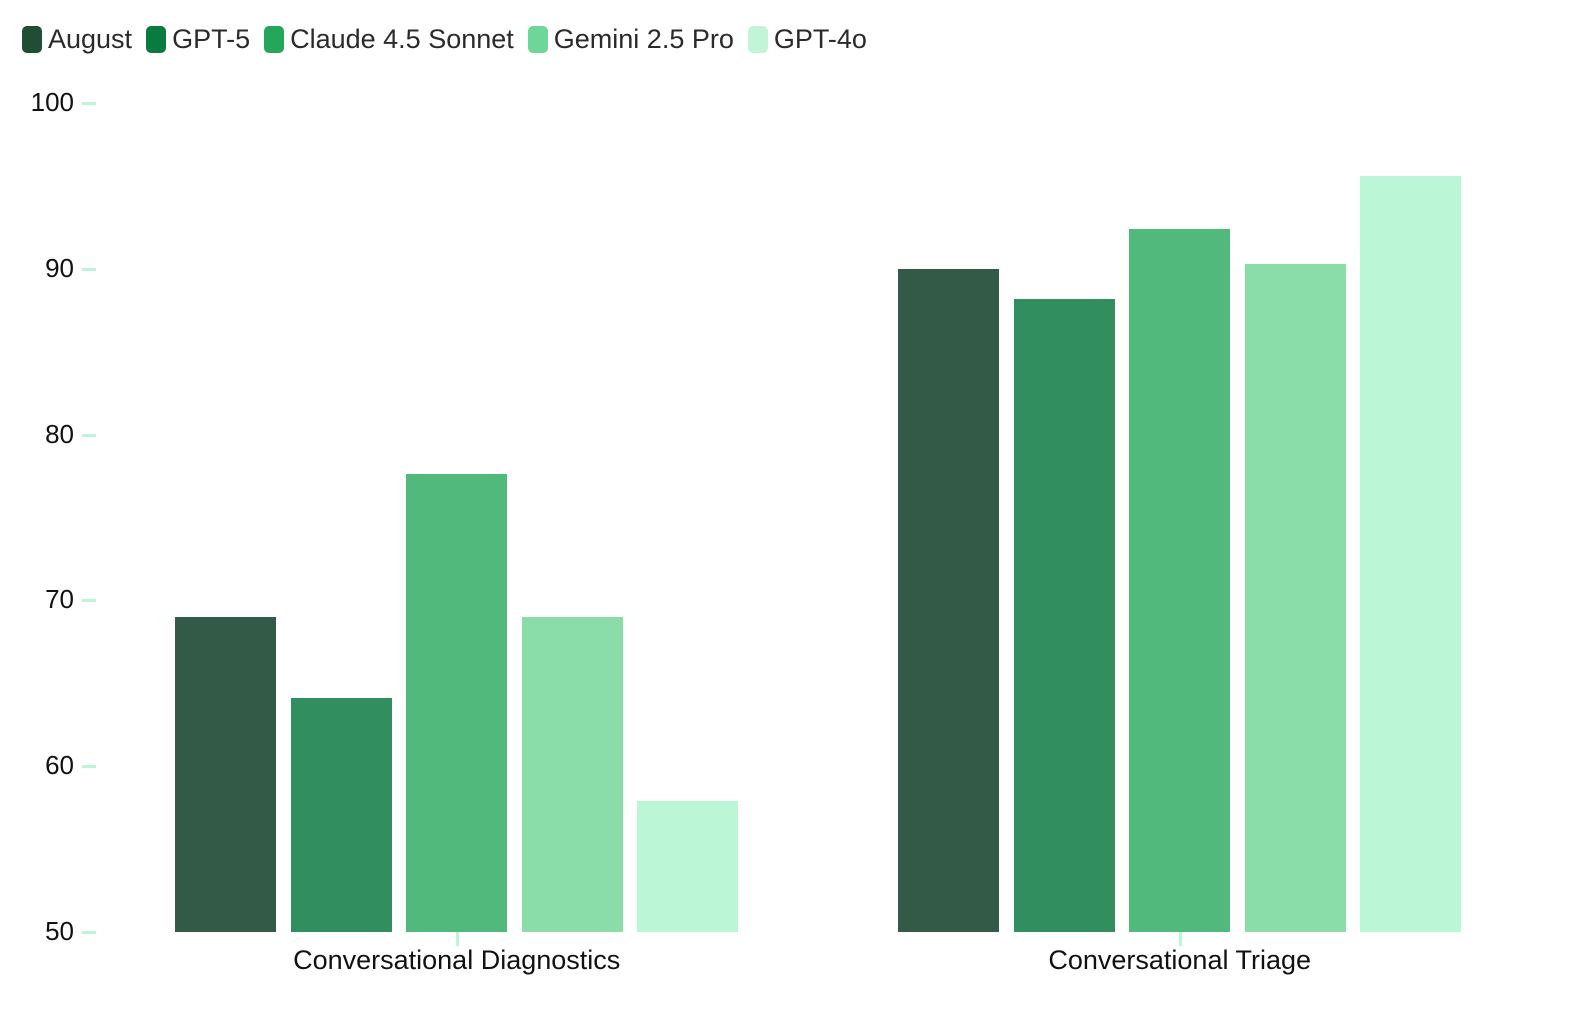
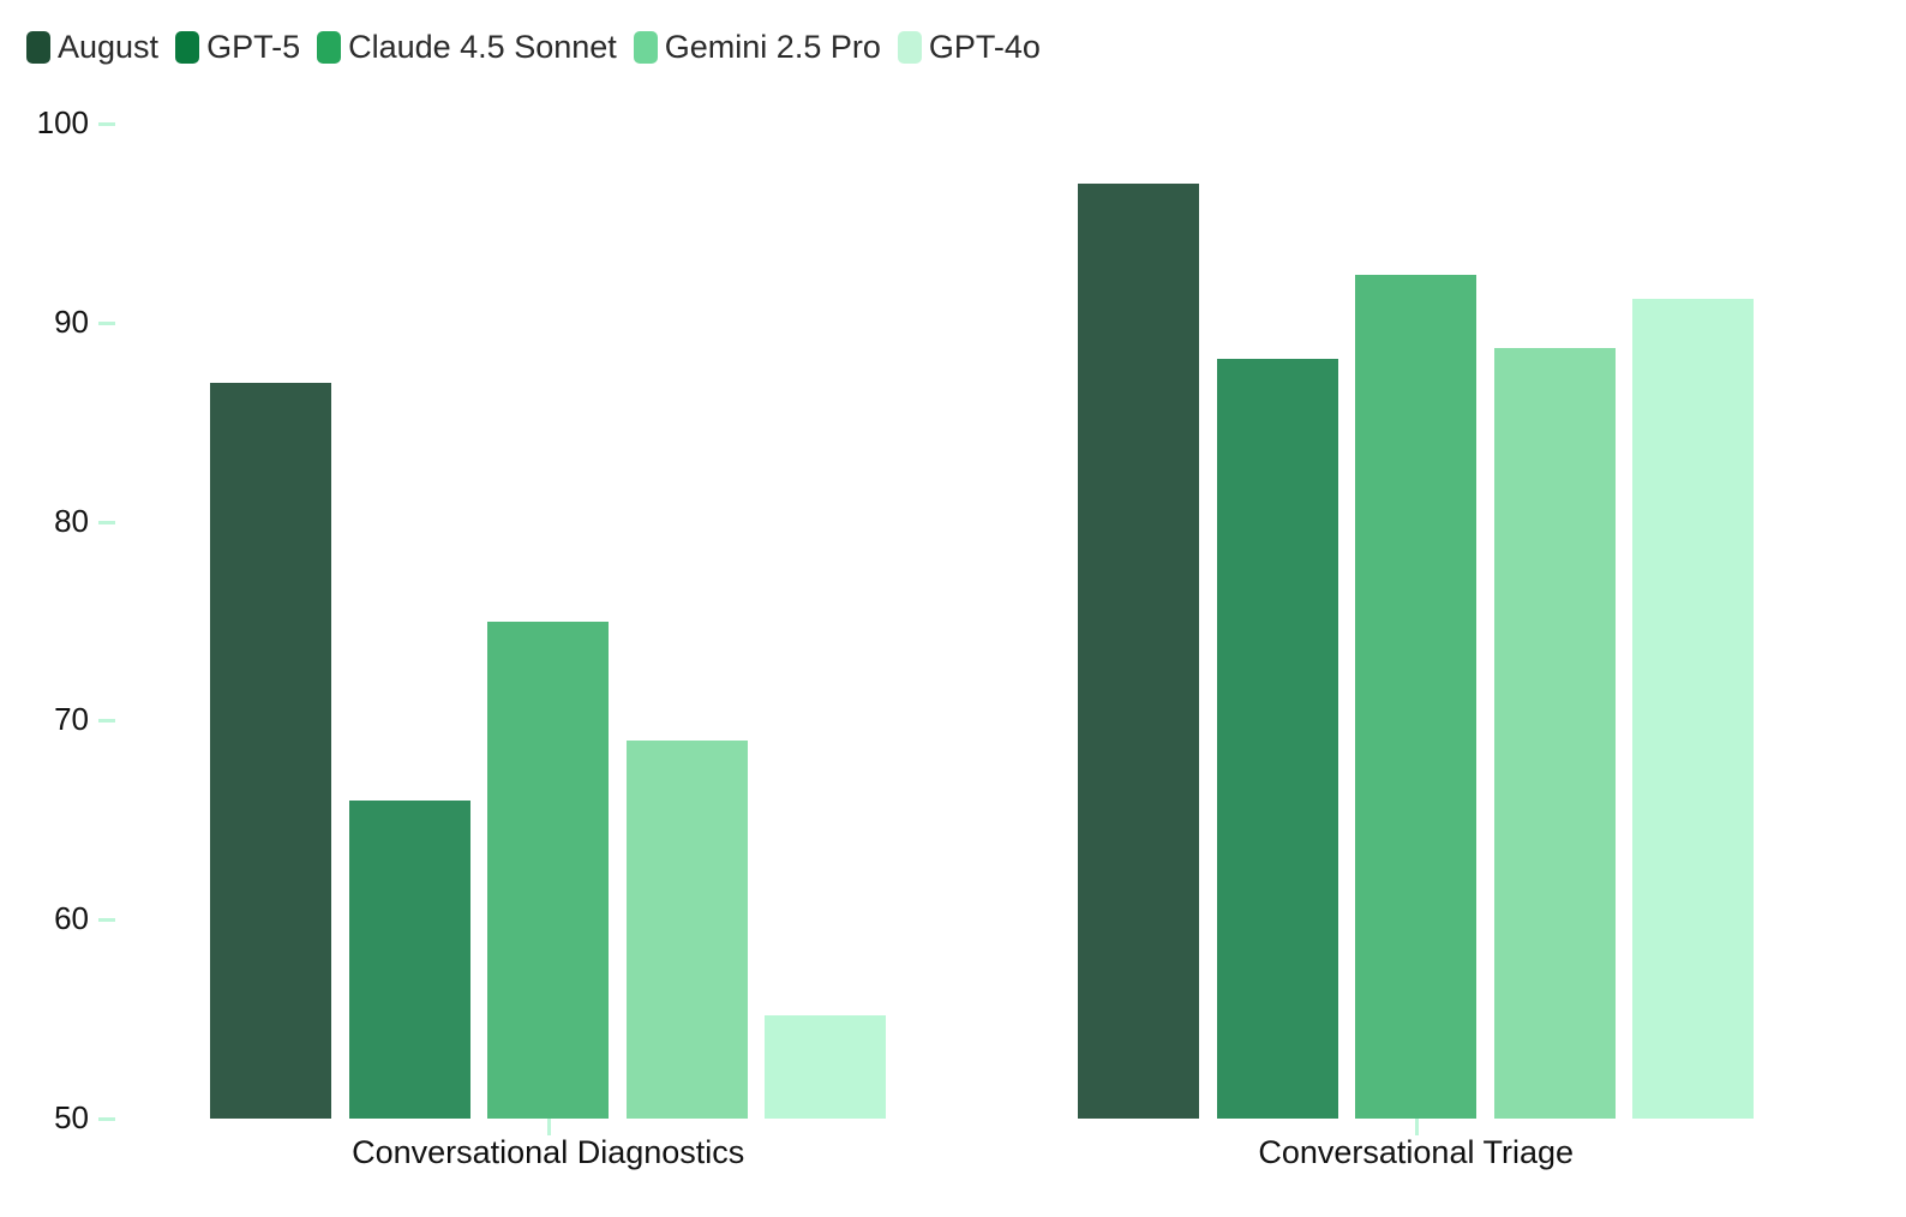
August/Conversational Diagnostics: 69 -> 87
GPT-5/Conversational Diagnostics: 64.1 -> 66.0
Claude 4.5 Sonnet/Conversational Diagnostics: 77.6 -> 75.0
GPT-4o/Conversational Diagnostics: 57.9 -> 55.2
August/Conversational Triage: 90 -> 97
Gemini 2.5 Pro/Conversational Triage: 90.3 -> 88.7
GPT-4o/Conversational Triage: 95.6 -> 91.2
